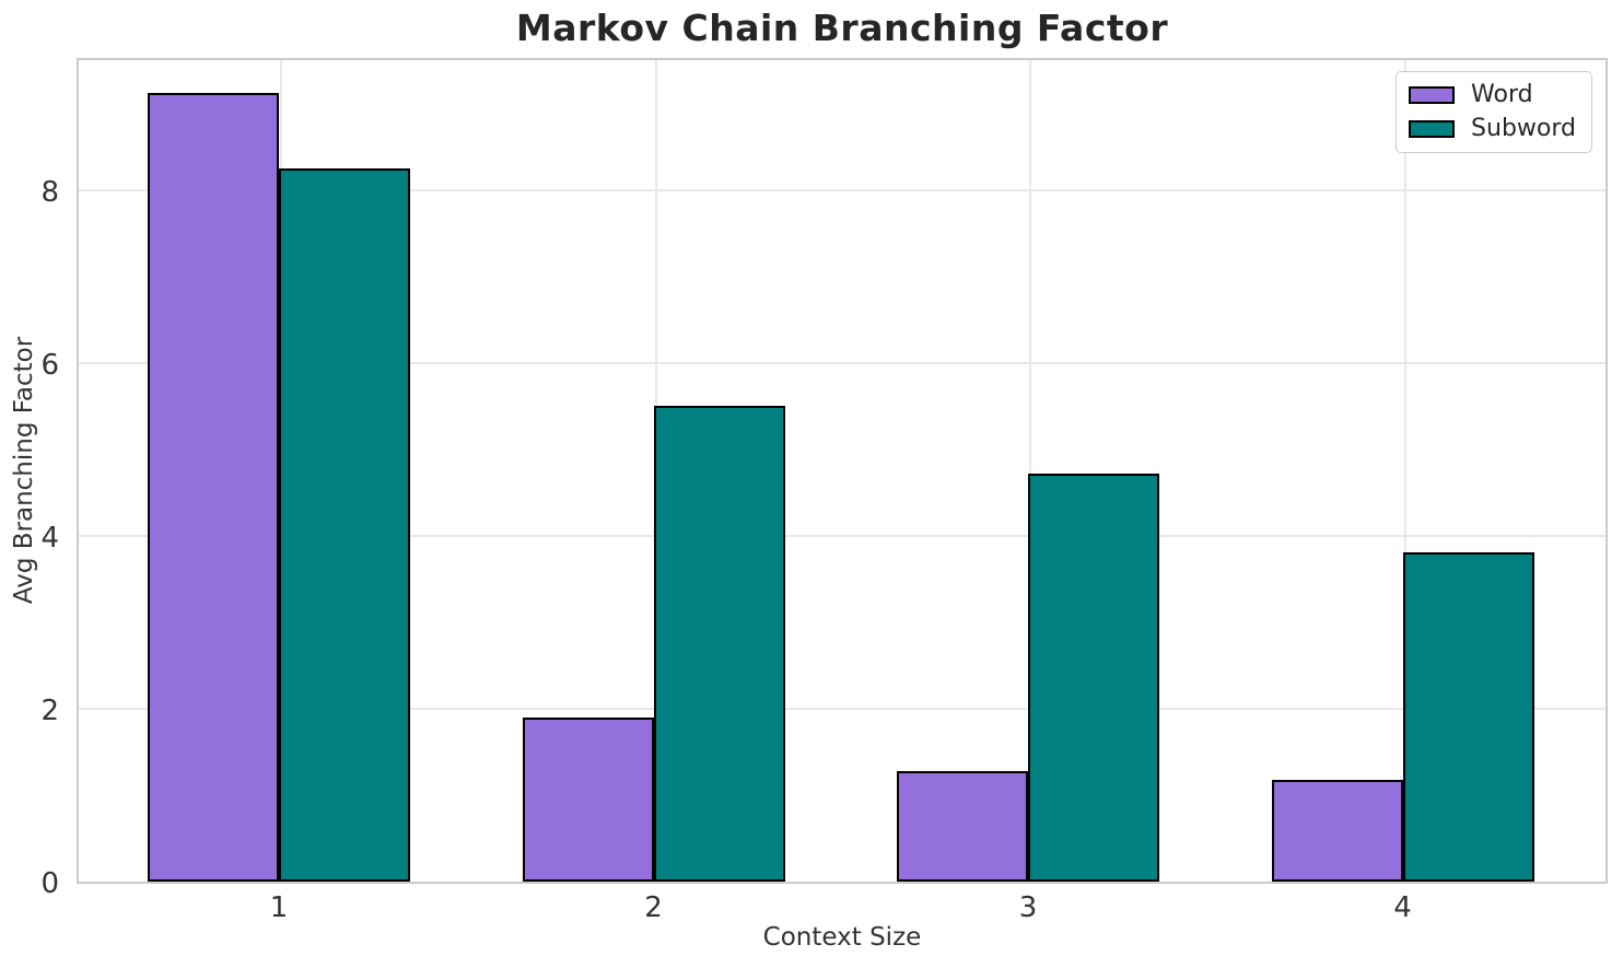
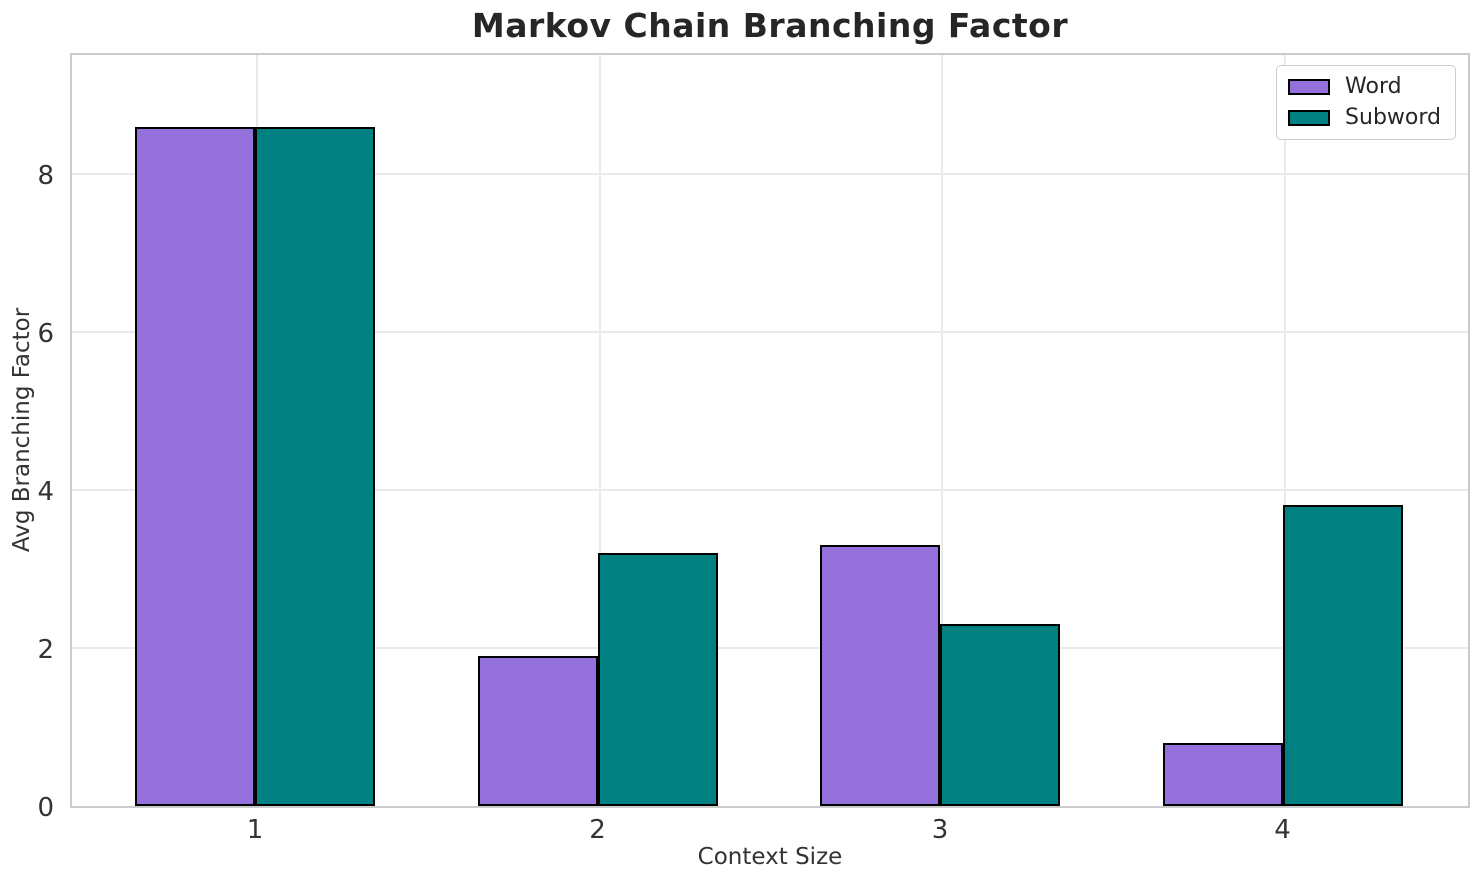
Word/1: 9.1 -> 8.6
Subword/1: 8.2 -> 8.6
Subword/2: 5.5 -> 3.2
Word/3: 1.3 -> 3.3
Subword/3: 4.7 -> 2.3
Word/4: 1.2 -> 0.8
